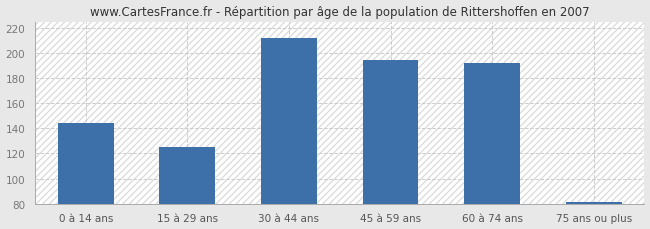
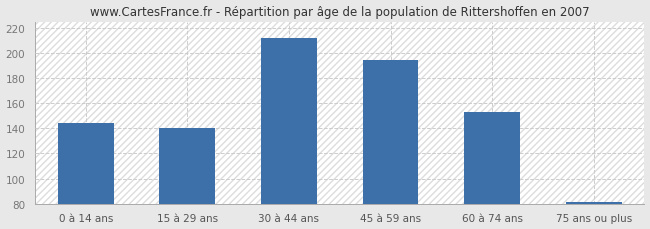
15 à 29 ans: 125 -> 140
60 à 74 ans: 192 -> 153
